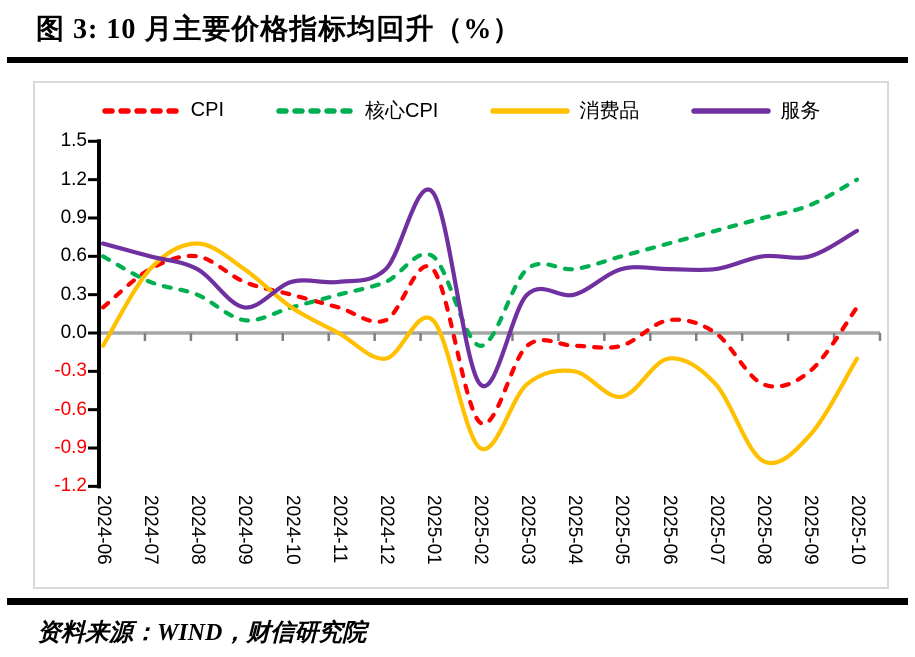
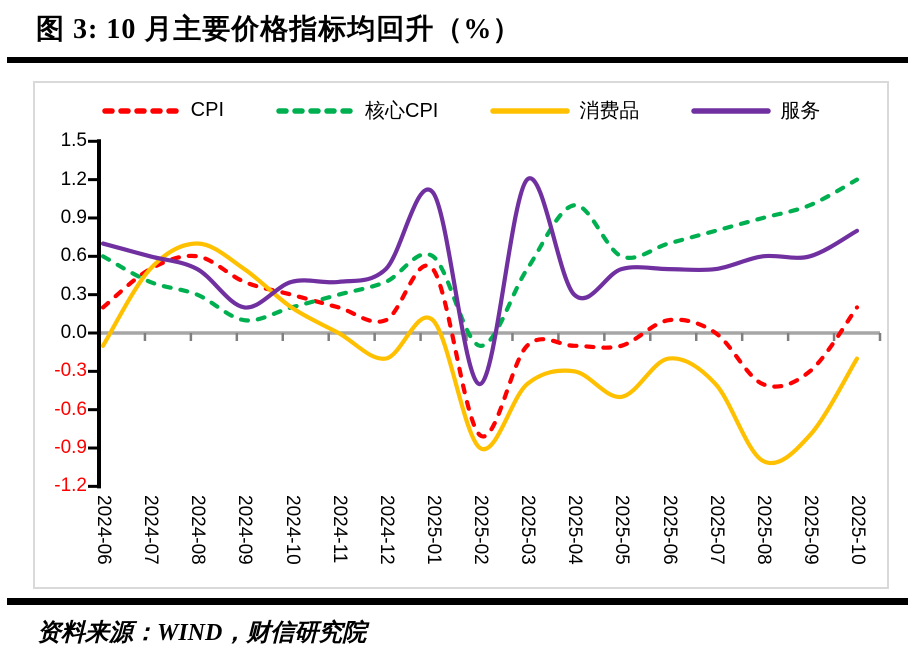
CPI/2025-02: -0.7 -> -0.8
服务/2025-03: 0.3 -> 1.2
核心CPI/2025-04: 0.5 -> 1.0
